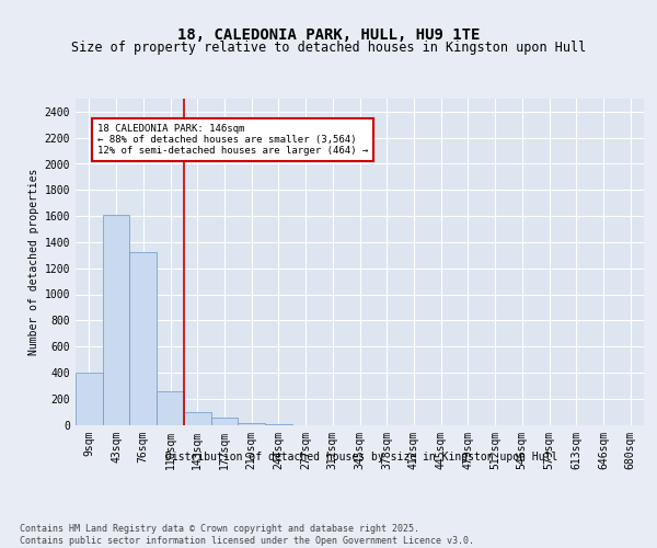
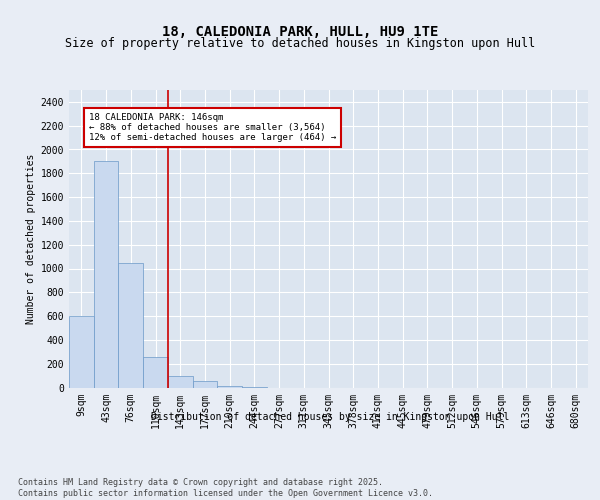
9sqm: 400 -> 600
43sqm: 1610 -> 1900
76sqm: 1320 -> 1050
